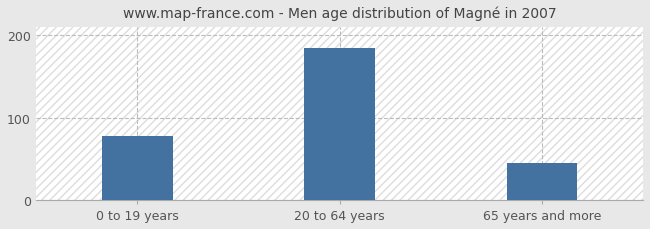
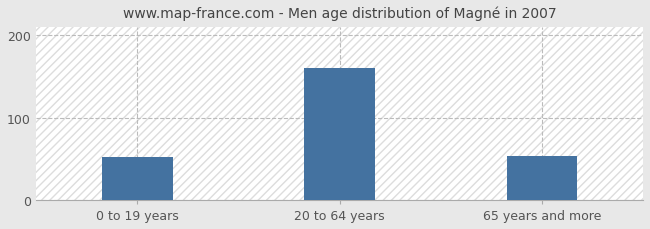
0 to 19 years: 78 -> 52
20 to 64 years: 185 -> 160
65 years and more: 45 -> 54
